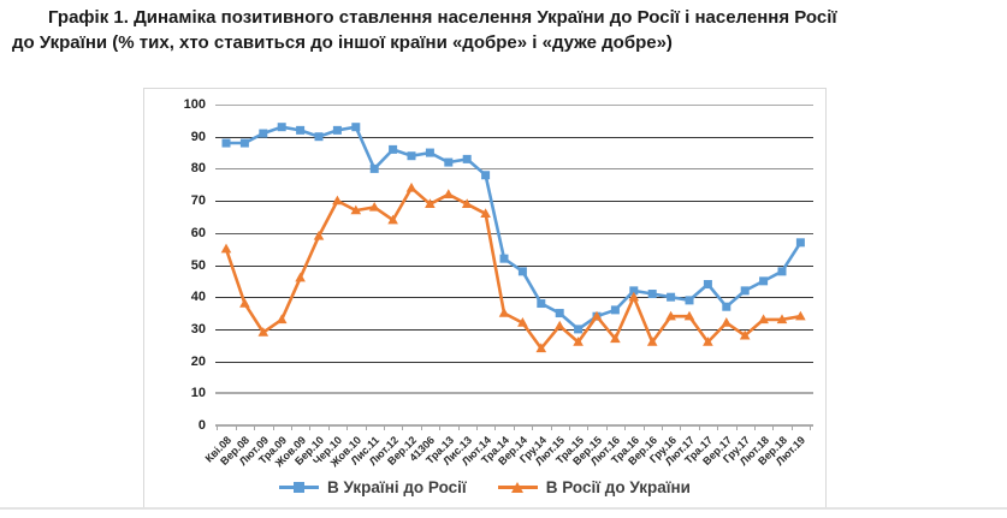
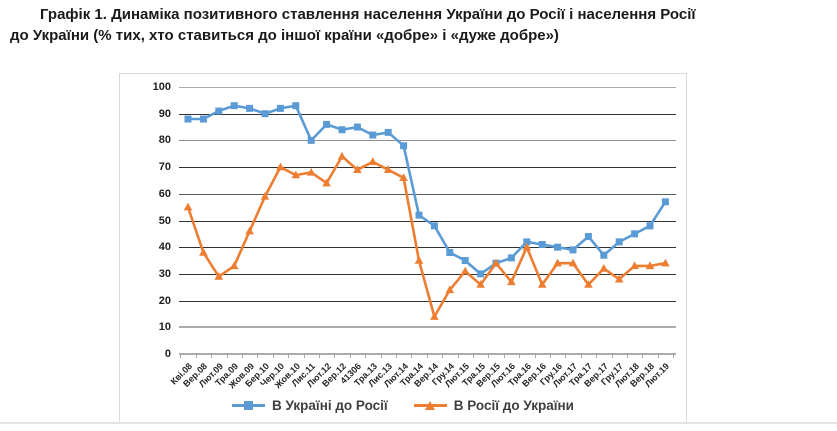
В Росії до України/Вер.14: 32 -> 14
